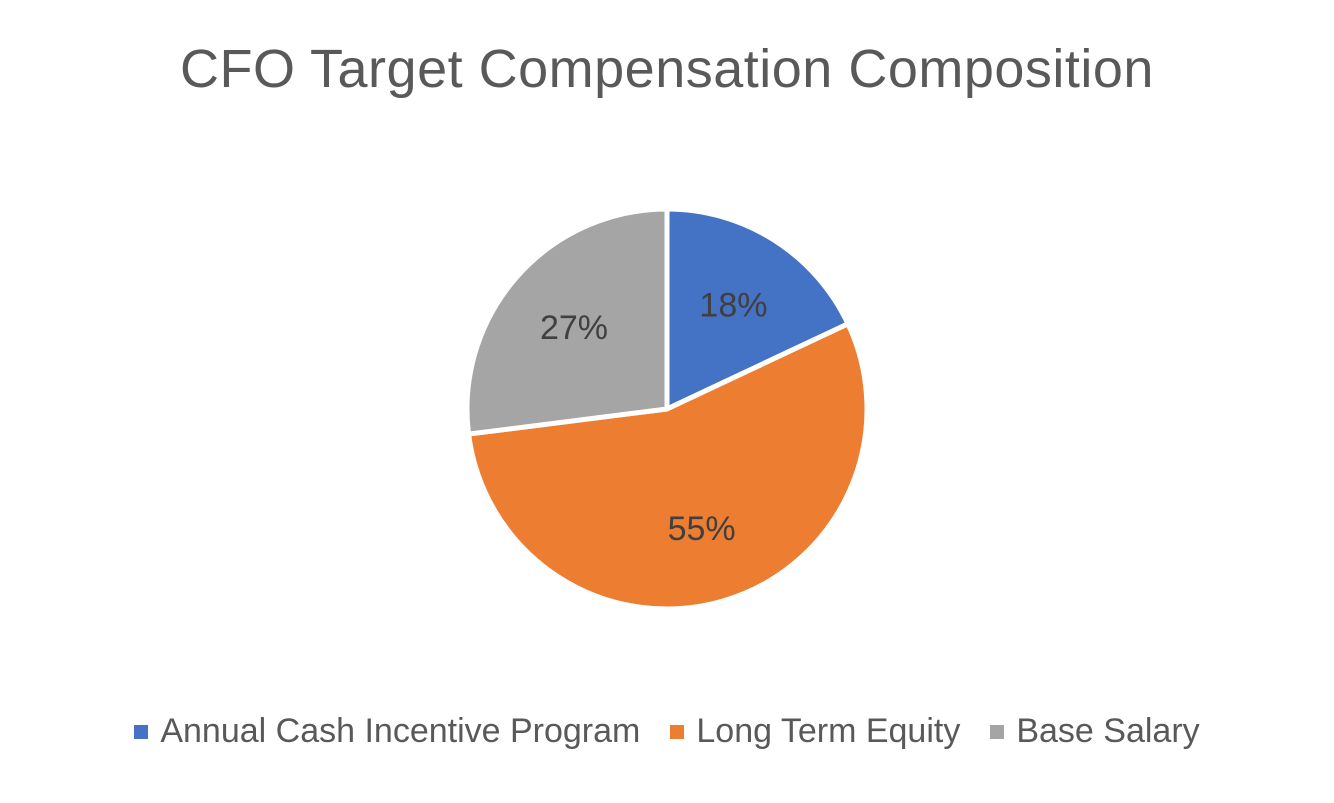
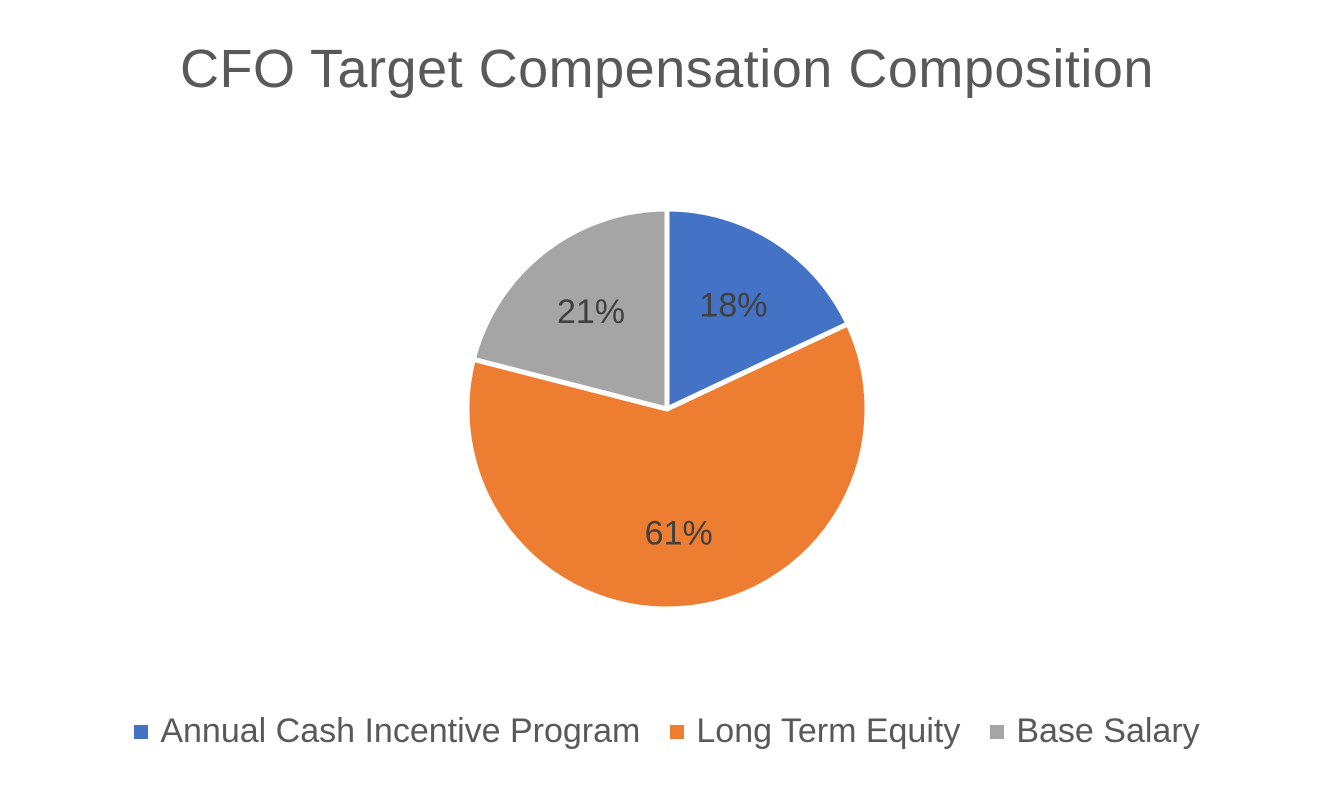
Long Term Equity: 55% -> 61%
Base Salary: 27% -> 21%
